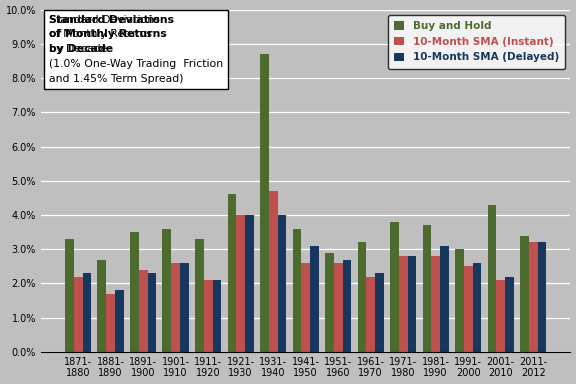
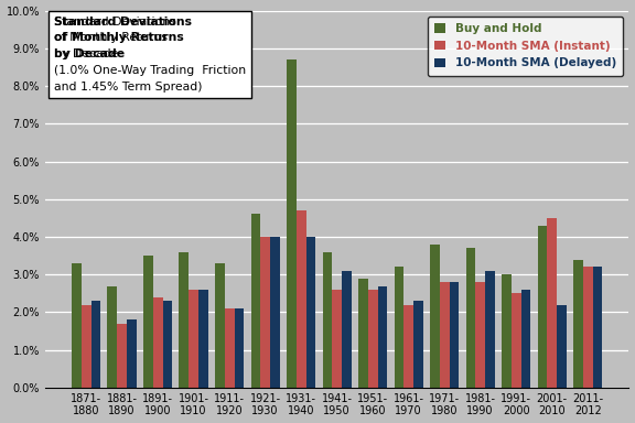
10-Month SMA (Instant)/2001- 2010: 2.1% -> 4.5%
